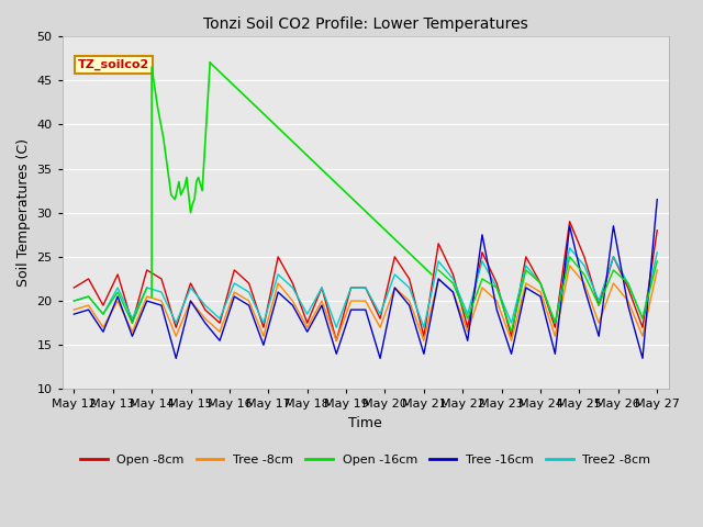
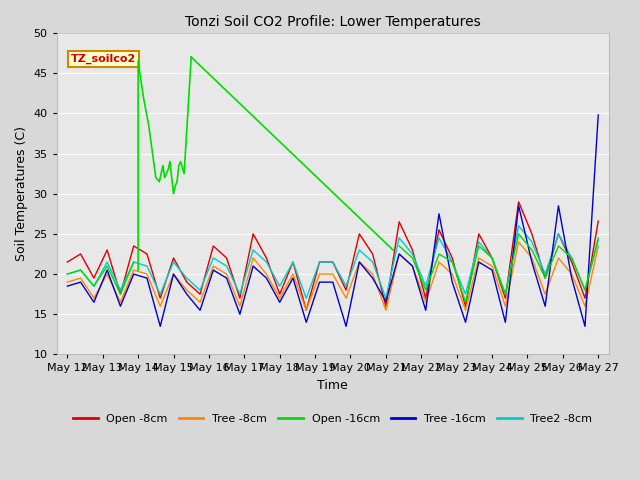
Tree -16cm/May 21: 14.0 -> 16.6
Open -8cm/May 27: 28.0 -> 26.6
Tree -16cm/May 27: 31.5 -> 39.8
Tree2 -8cm/May 27: 25.5 -> 24.2
